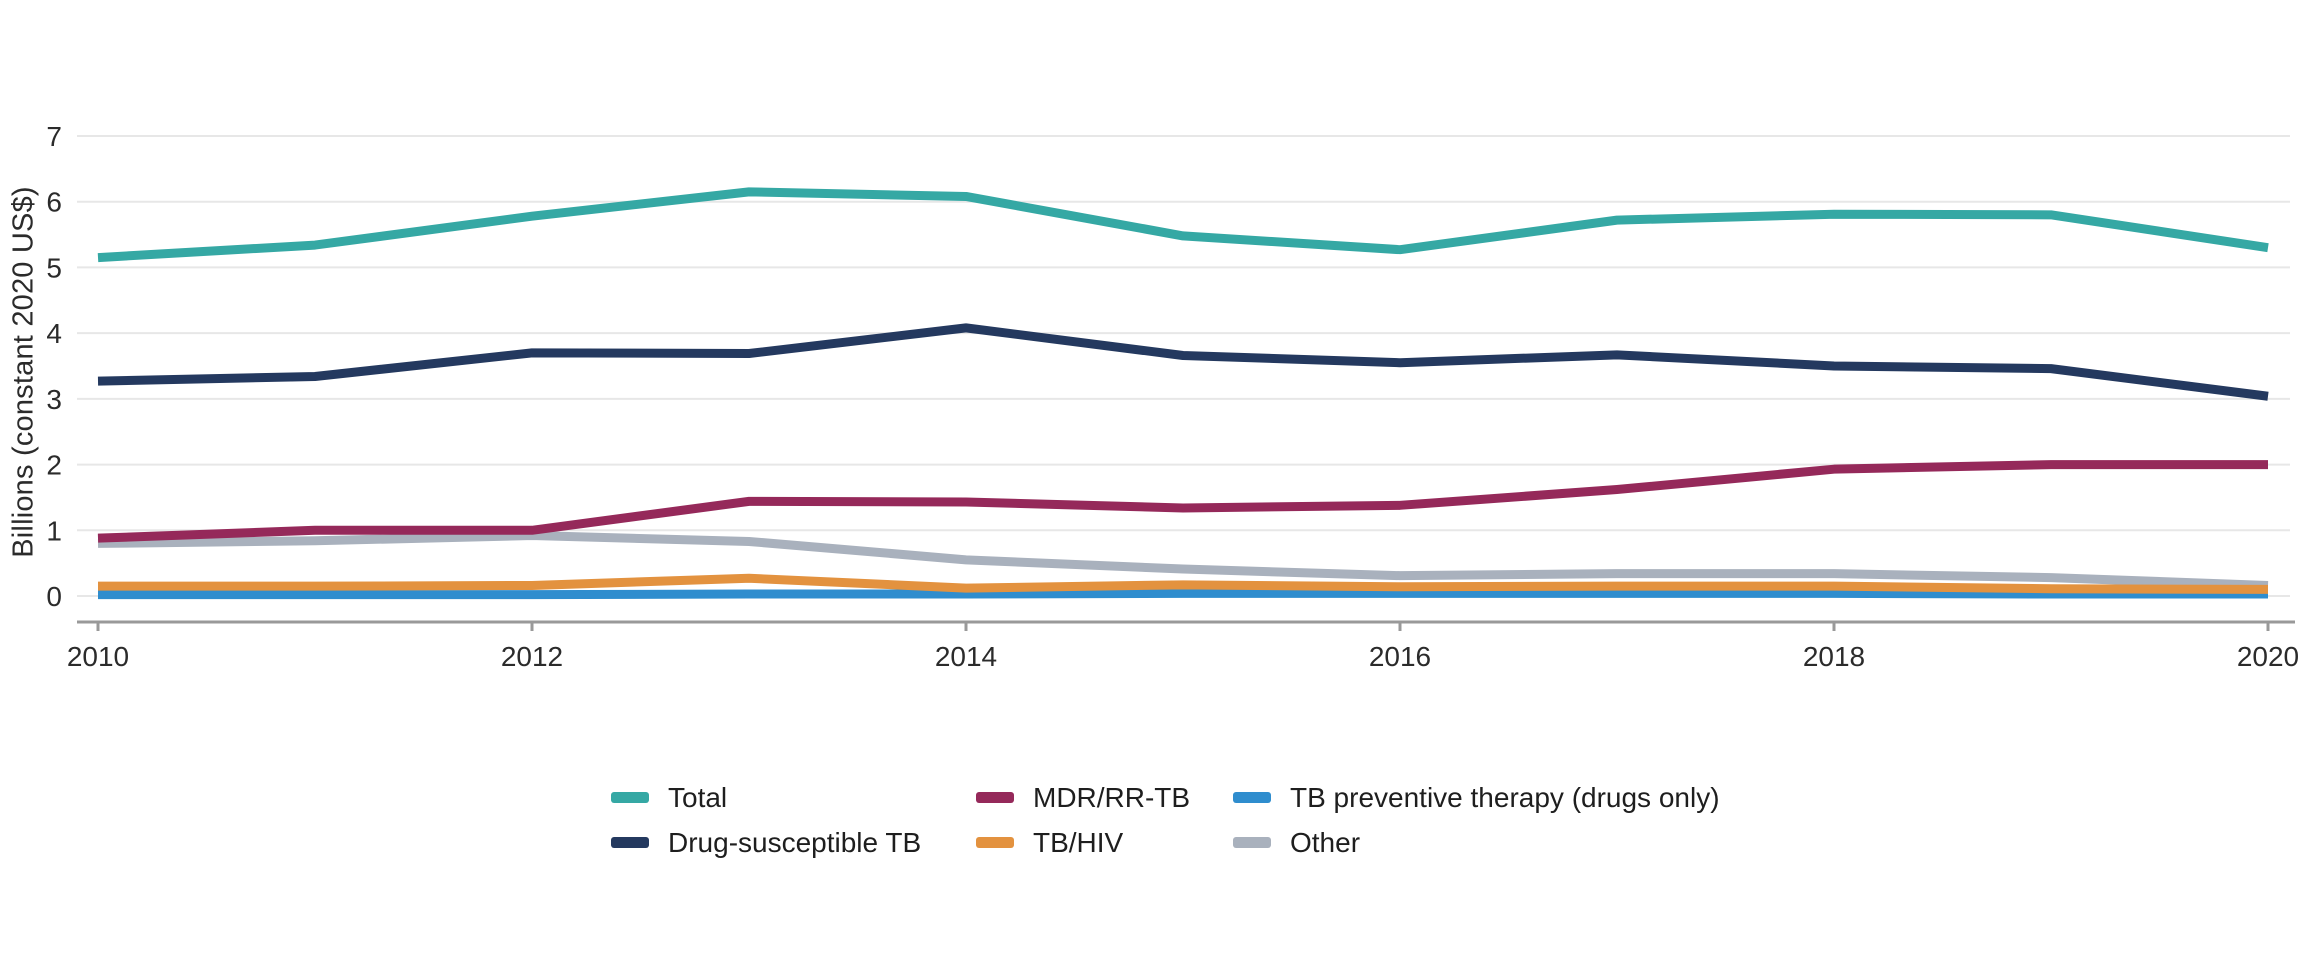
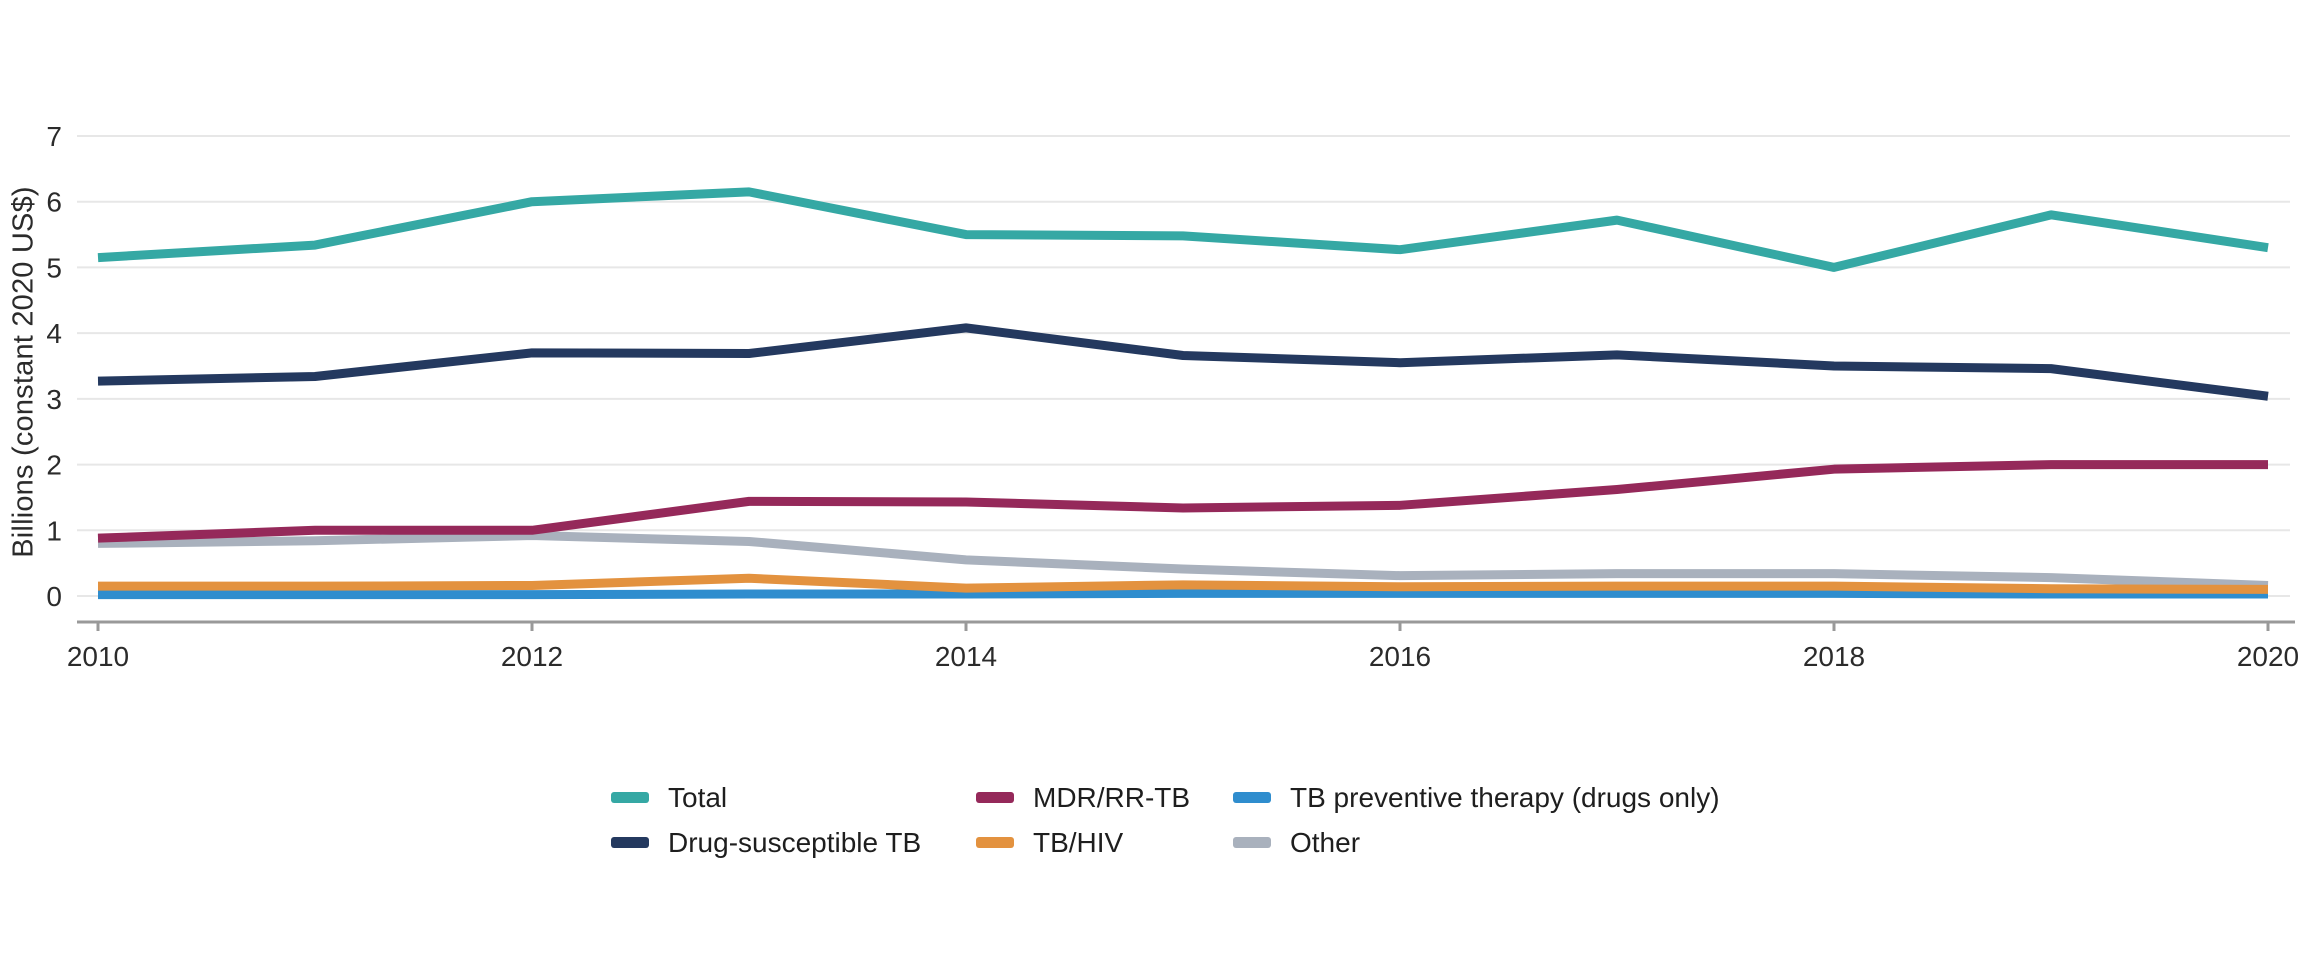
Total/2012: 5.8 -> 6.0
Total/2014: 6.1 -> 5.5
Total/2018: 5.8 -> 5.0
